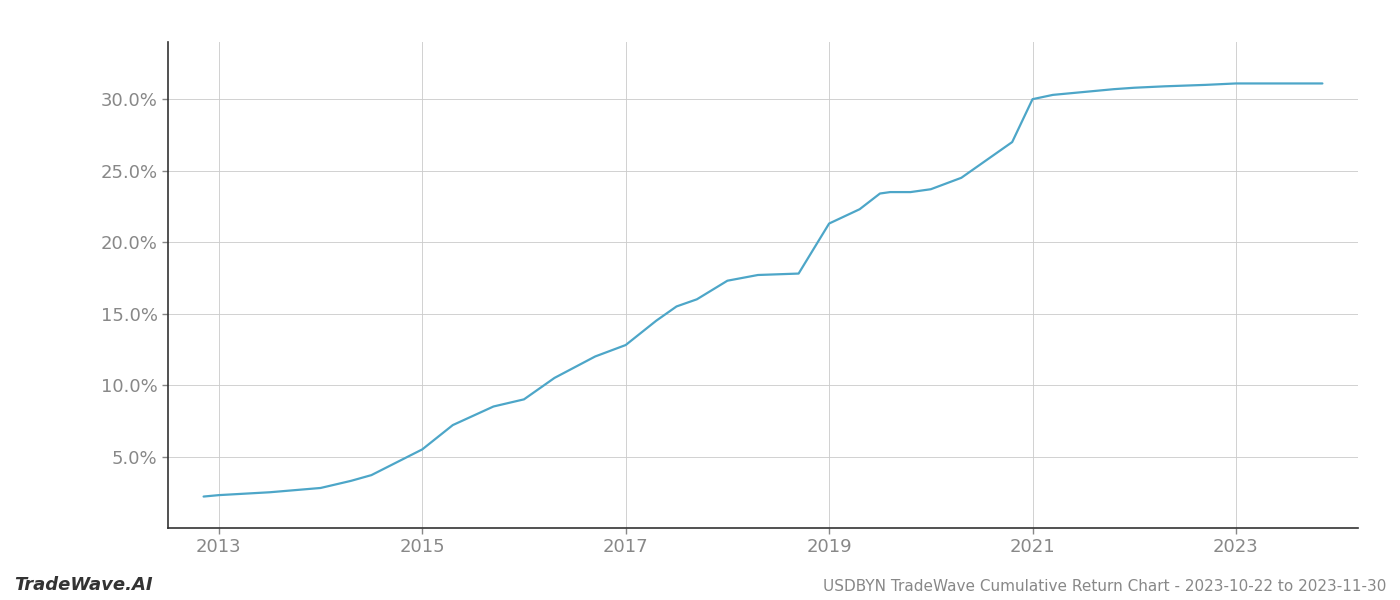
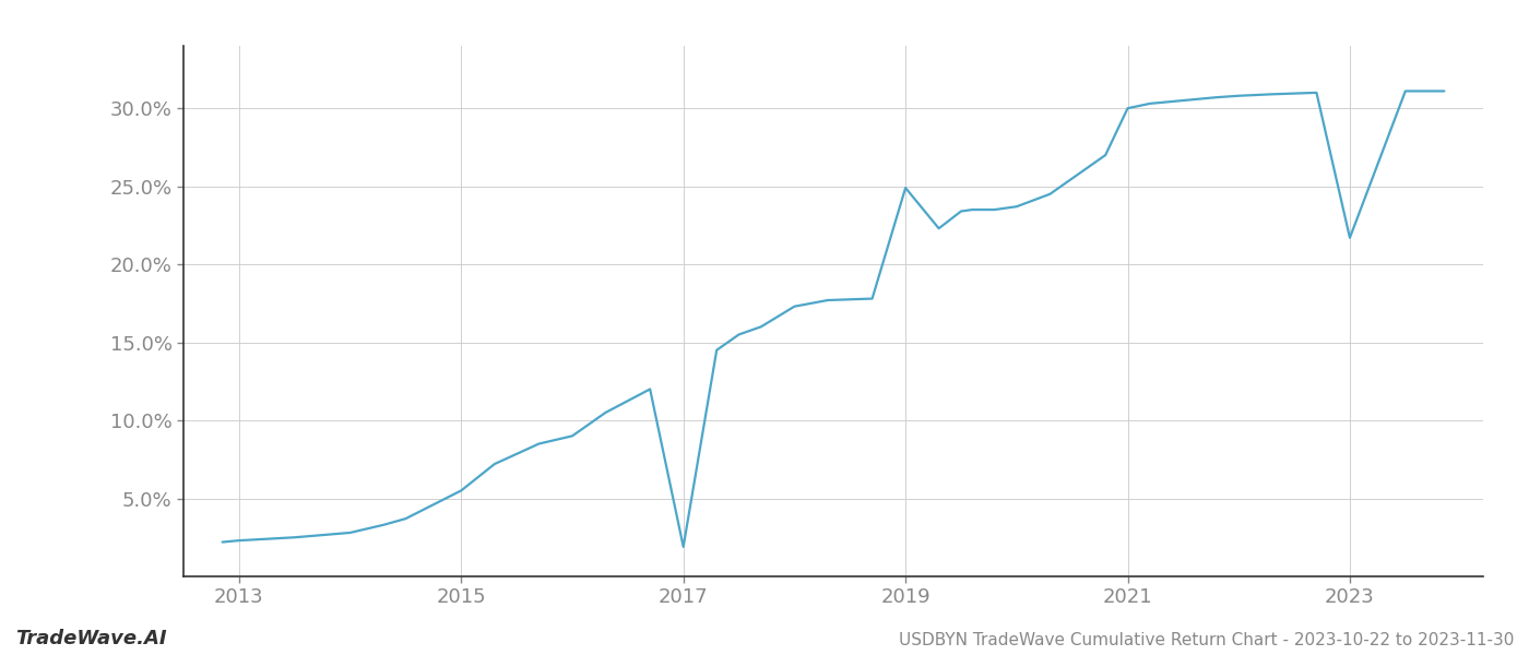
2017: 12.8% -> 1.9%
2019: 21.3% -> 24.9%
2023: 31.1% -> 21.7%
